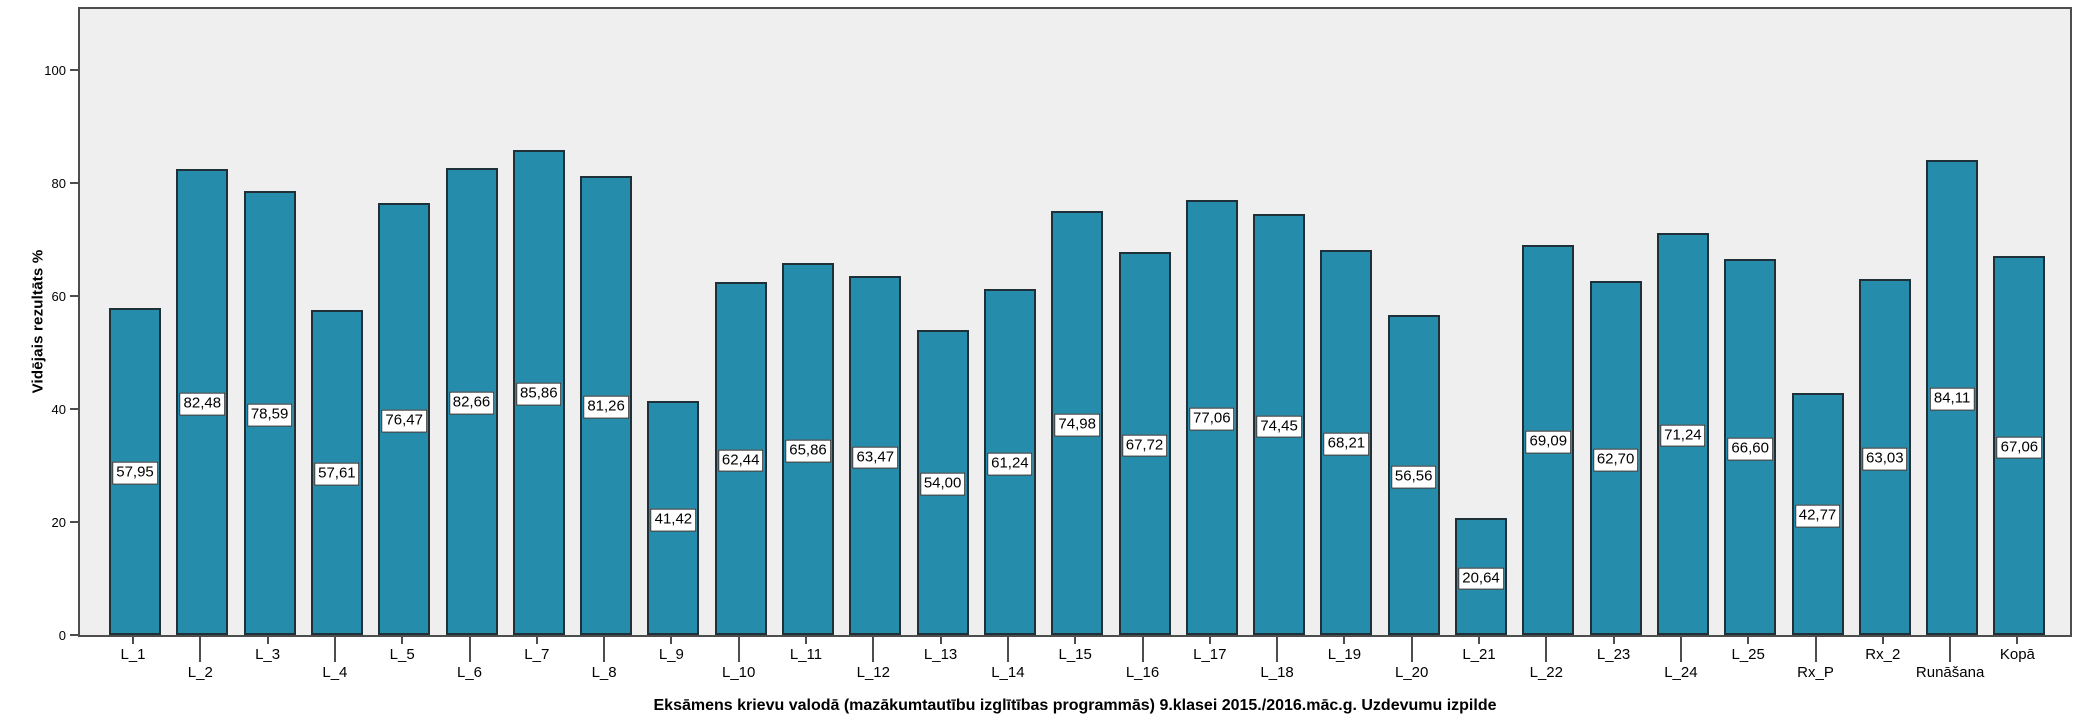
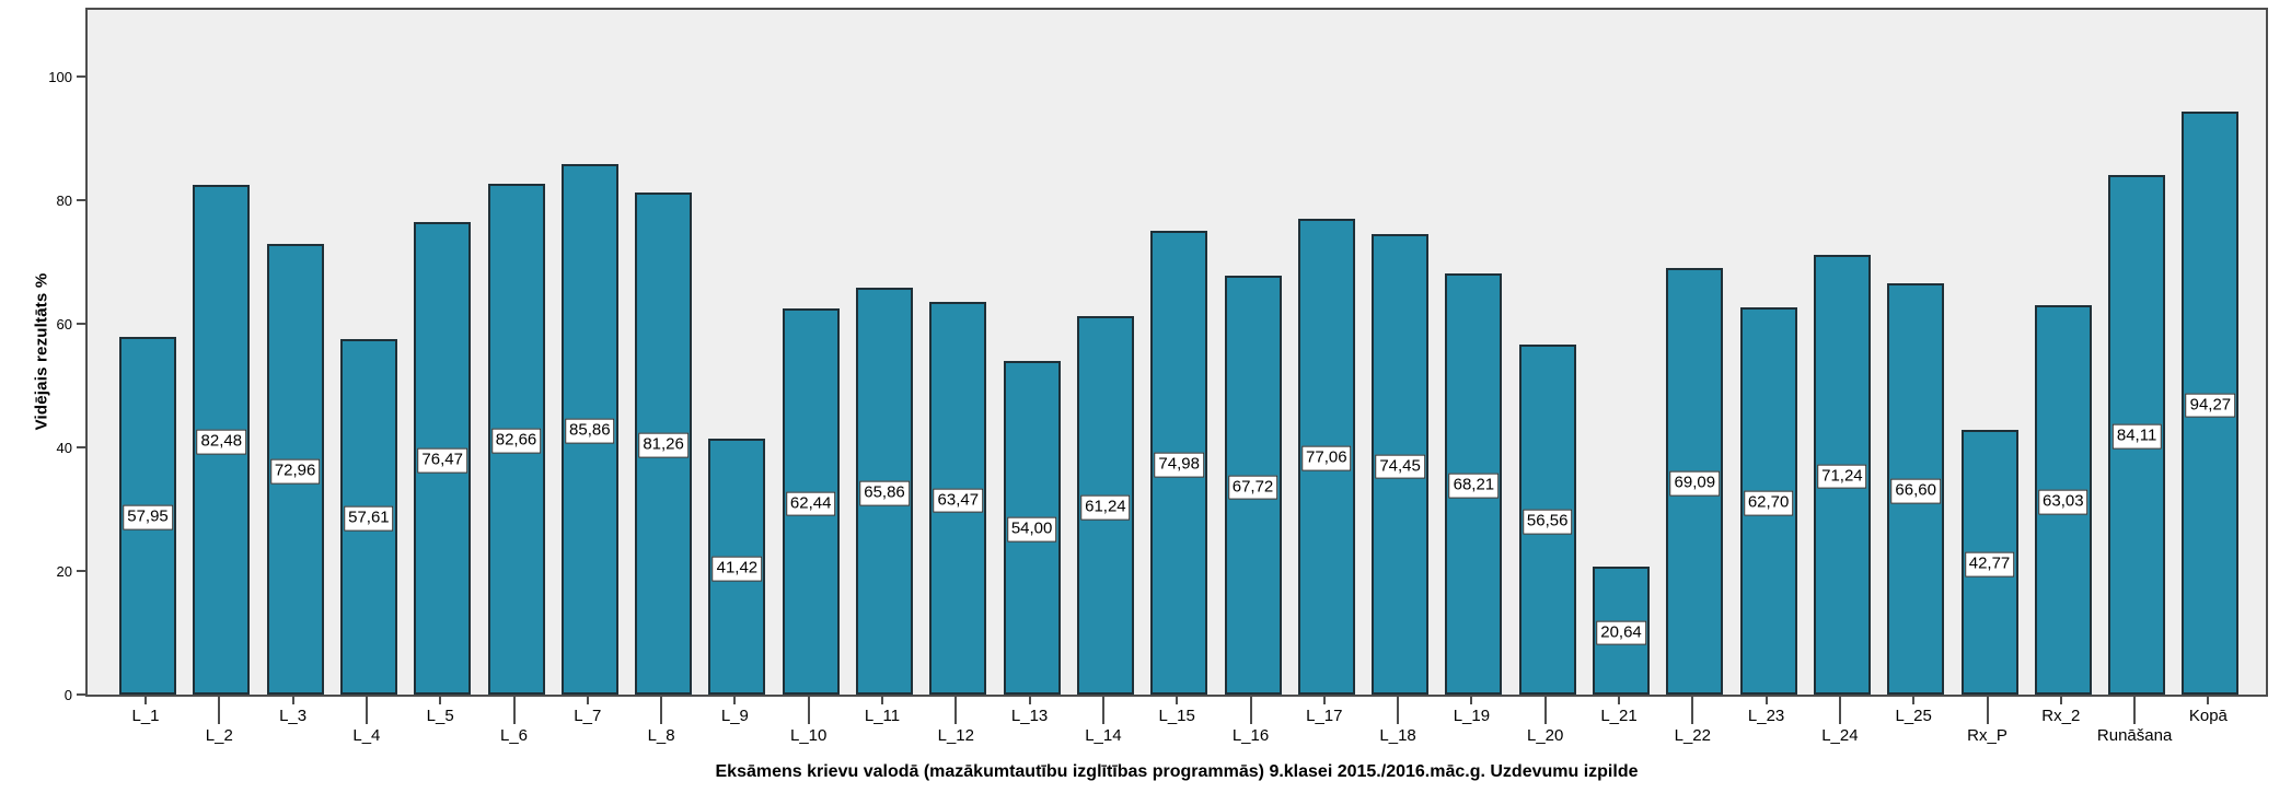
L_3: 78,59 -> 72,96
Kopā: 67,06 -> 94,27
